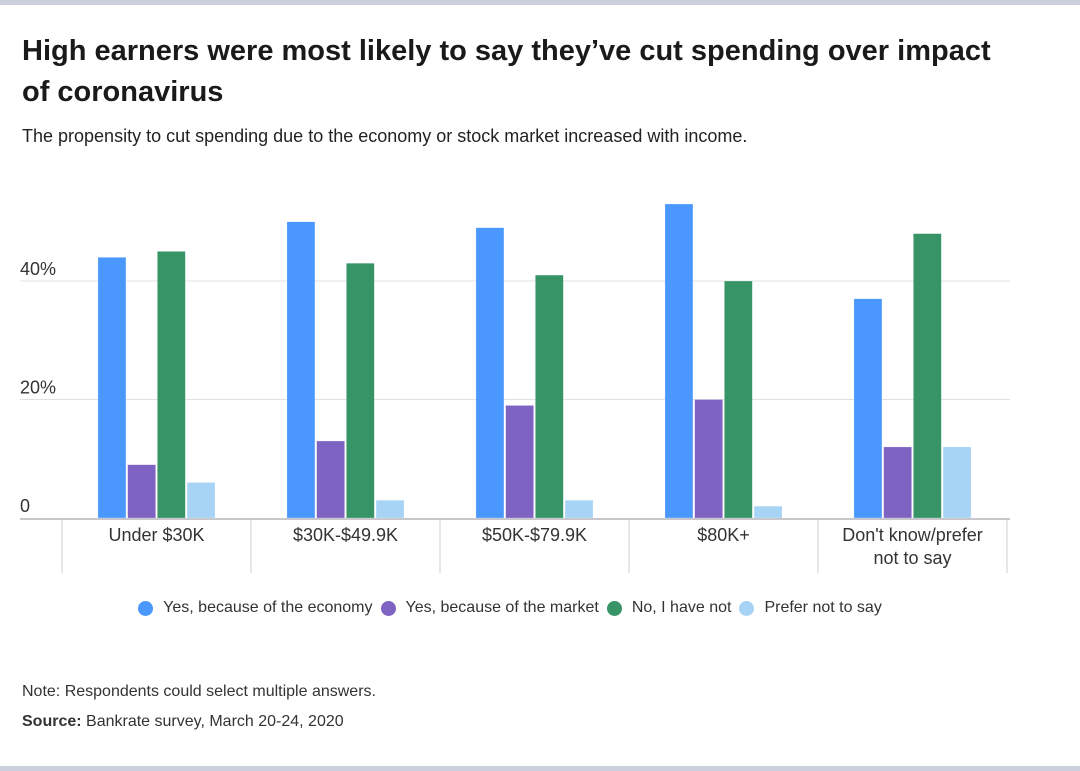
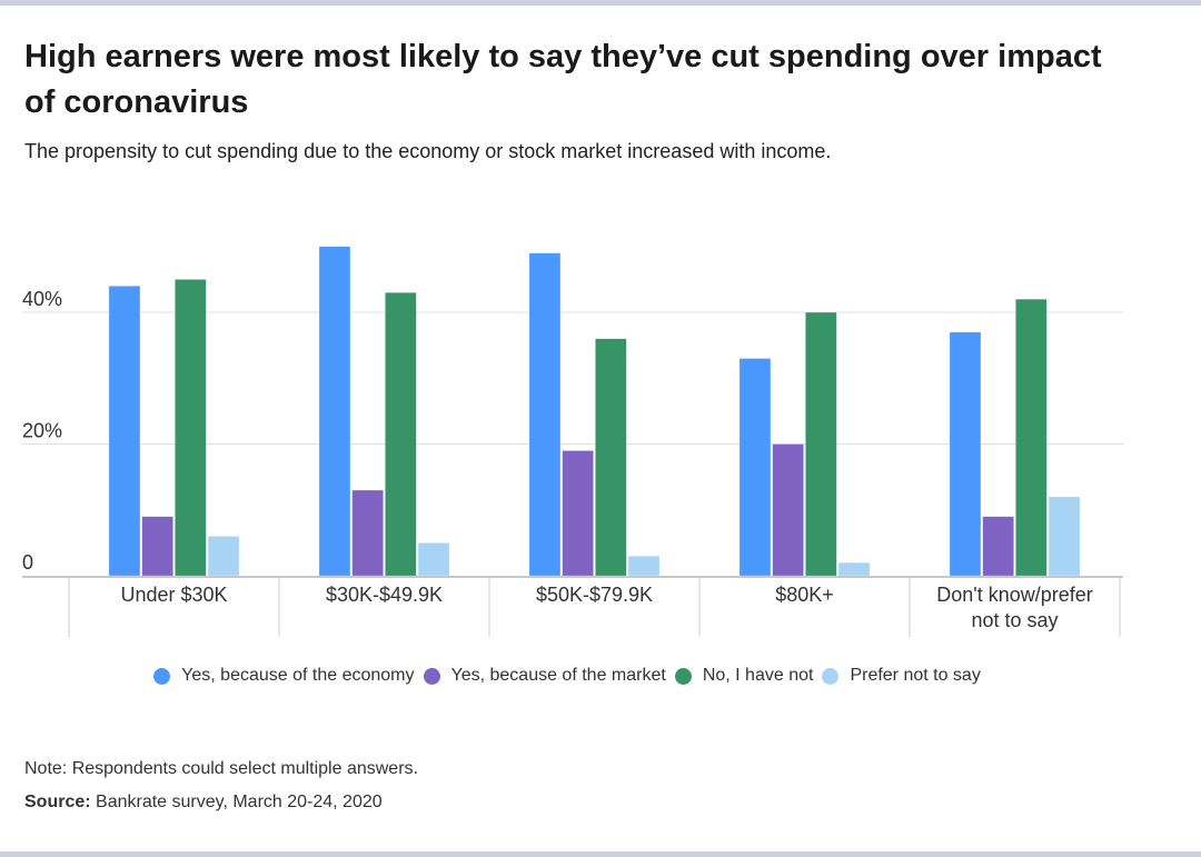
Prefer not to say/$30K-$49.9K: 3% -> 5%
No, I have not/$50K-$79.9K: 41% -> 36%
Yes, because of the economy/$80K+: 53% -> 33%
Yes, because of the market/Don't know/prefer not to say: 12% -> 9%
No, I have not/Don't know/prefer not to say: 48% -> 42%
